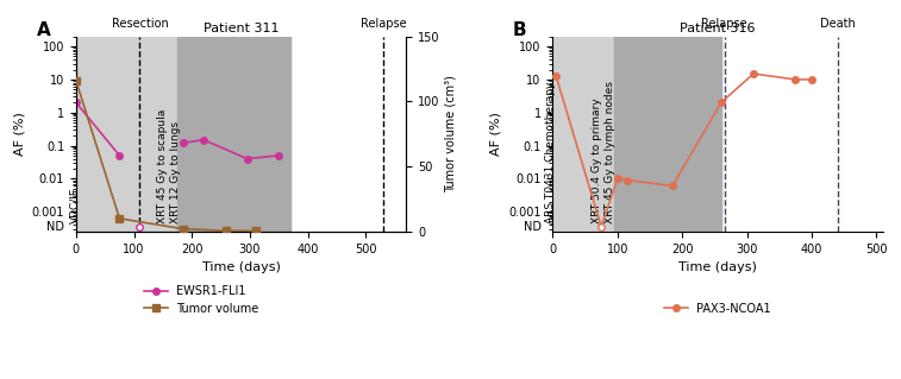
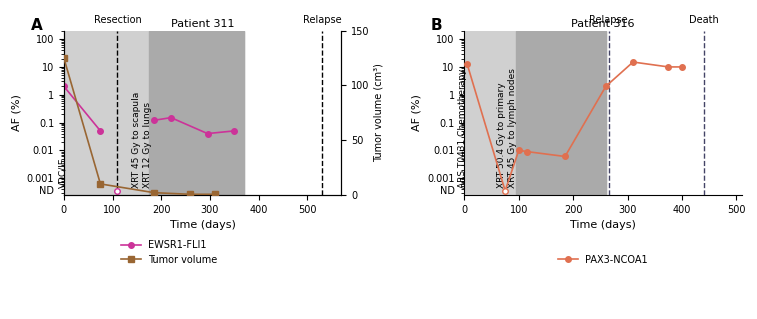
Patient 311/Tumor volume/0: 116 -> 125
